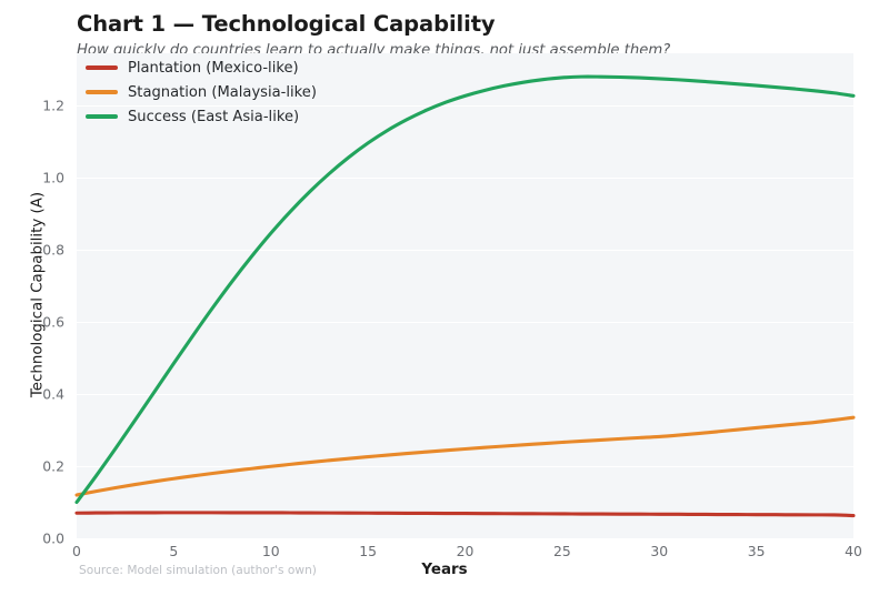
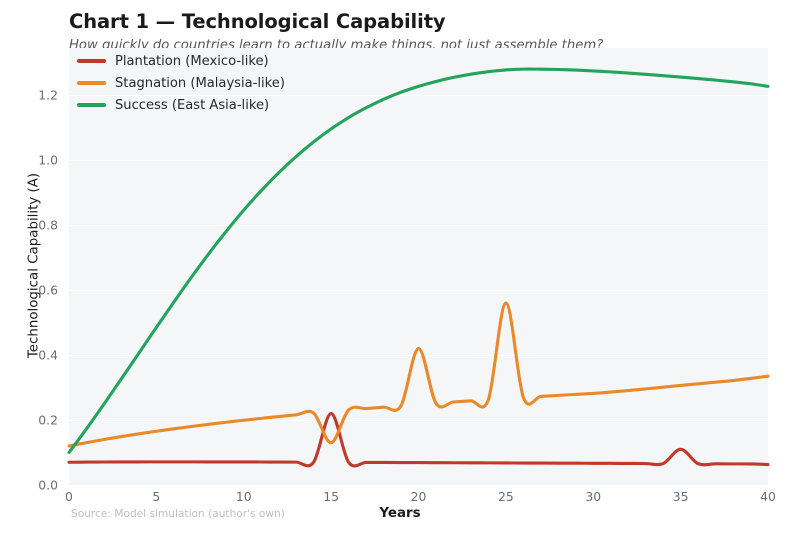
Plantation (Mexico-like)/15: 0.07 -> 0.22
Stagnation (Malaysia-like)/15: 0.23 -> 0.13
Stagnation (Malaysia-like)/20: 0.25 -> 0.42
Stagnation (Malaysia-like)/25: 0.27 -> 0.56
Plantation (Mexico-like)/35: 0.07 -> 0.11
